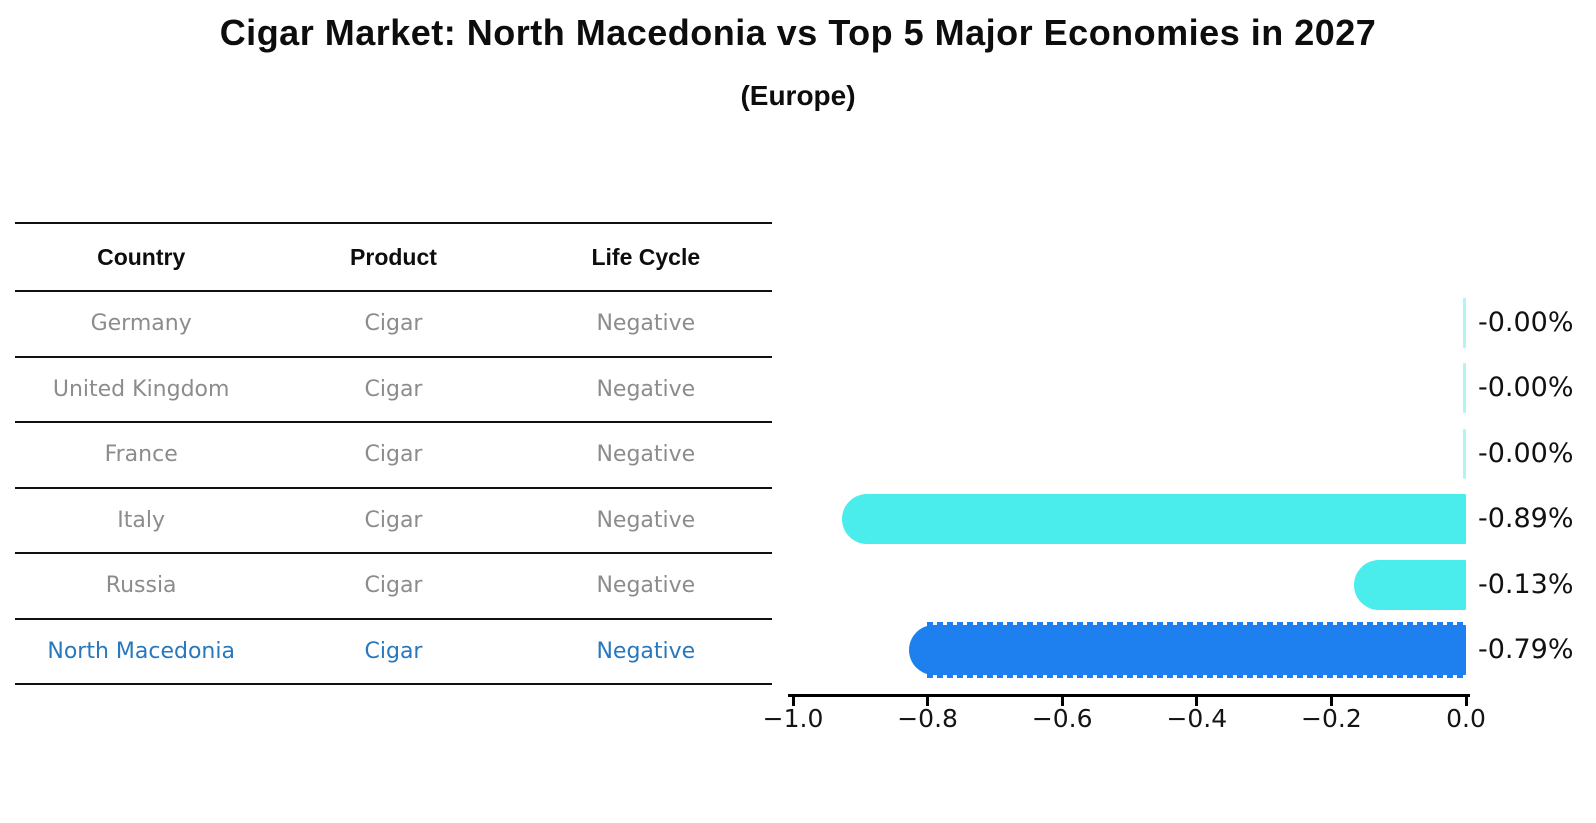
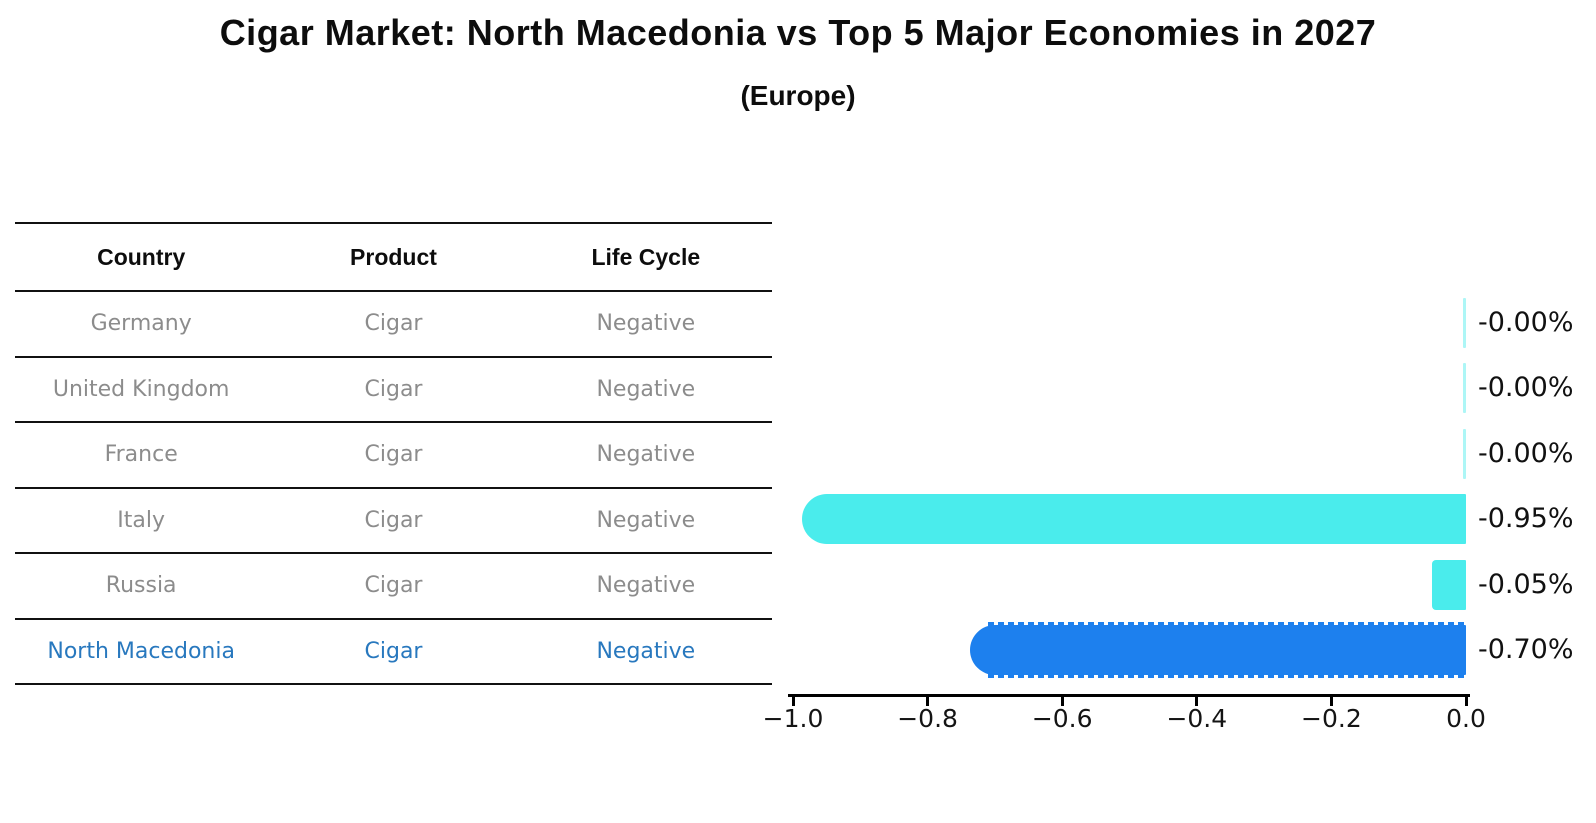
Italy: -0.89% -> -0.95%
Russia: -0.13% -> -0.05%
North Macedonia: -0.79% -> -0.70%
